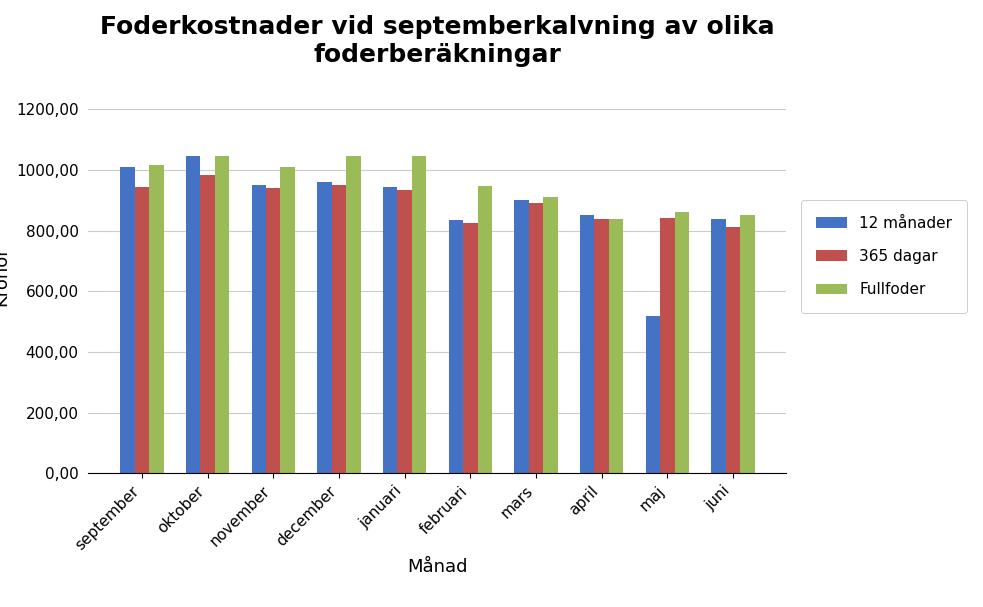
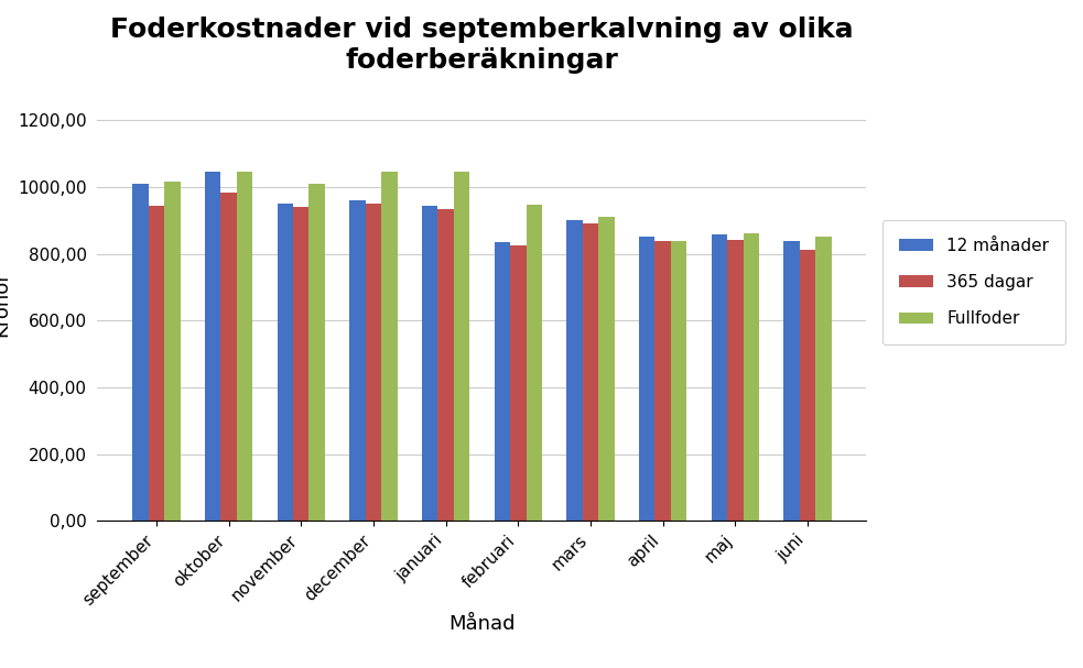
12 månader/maj: 520 -> 858
